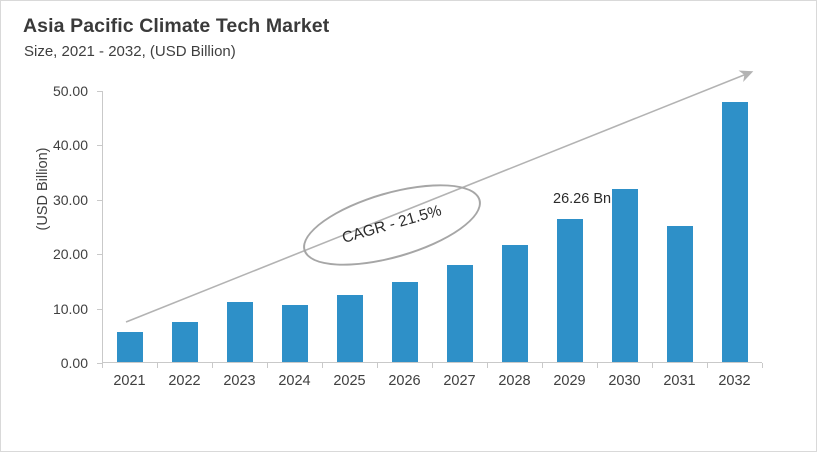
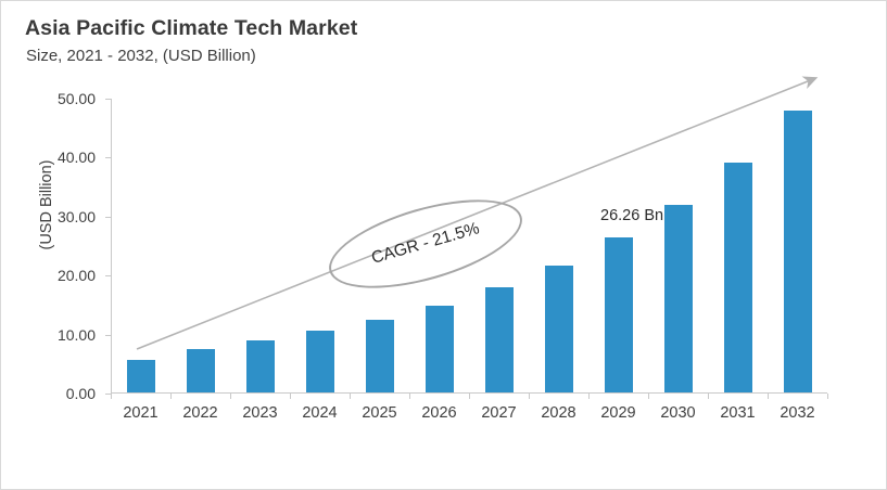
2023: 11 -> 9
2031: 25 -> 39
